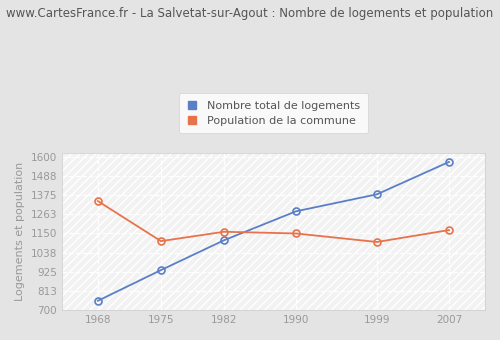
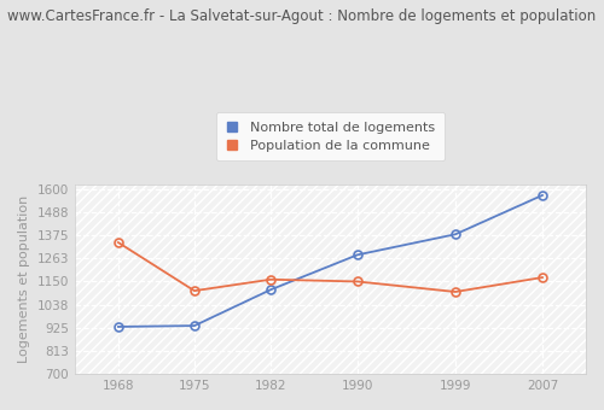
Nombre total de logements/1968: 760 -> 930
